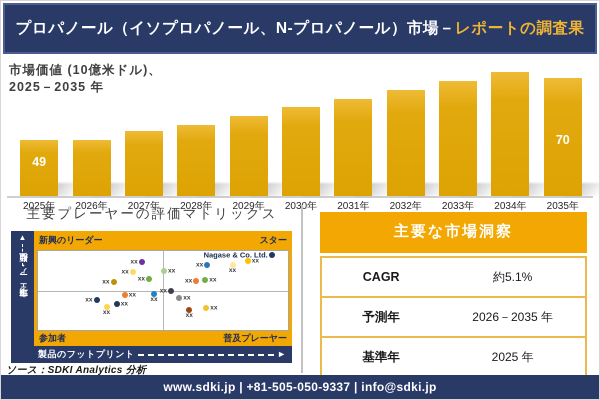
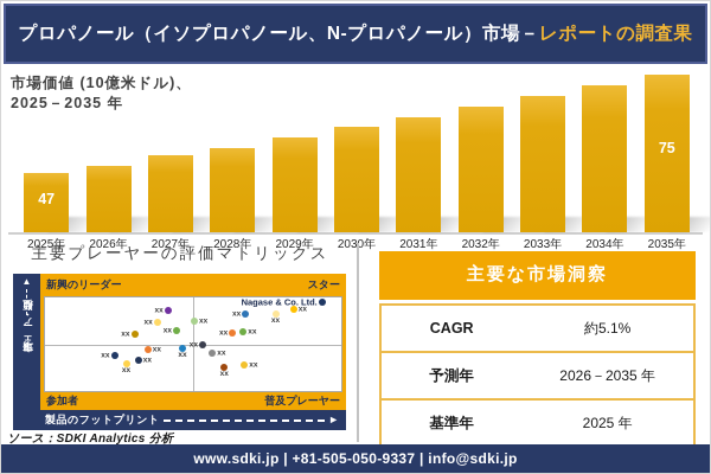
市場価値 (10億米ドル)、2025－2035 年/2025年: 49 -> 47
市場価値 (10億米ドル)、2025－2035 年/2035年: 70 -> 75
